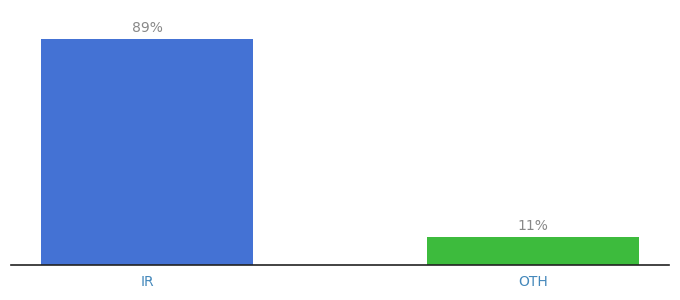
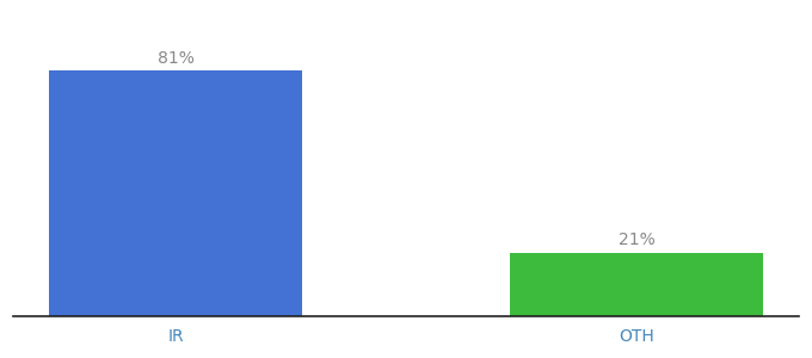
IR: 89% -> 81%
OTH: 11% -> 21%
